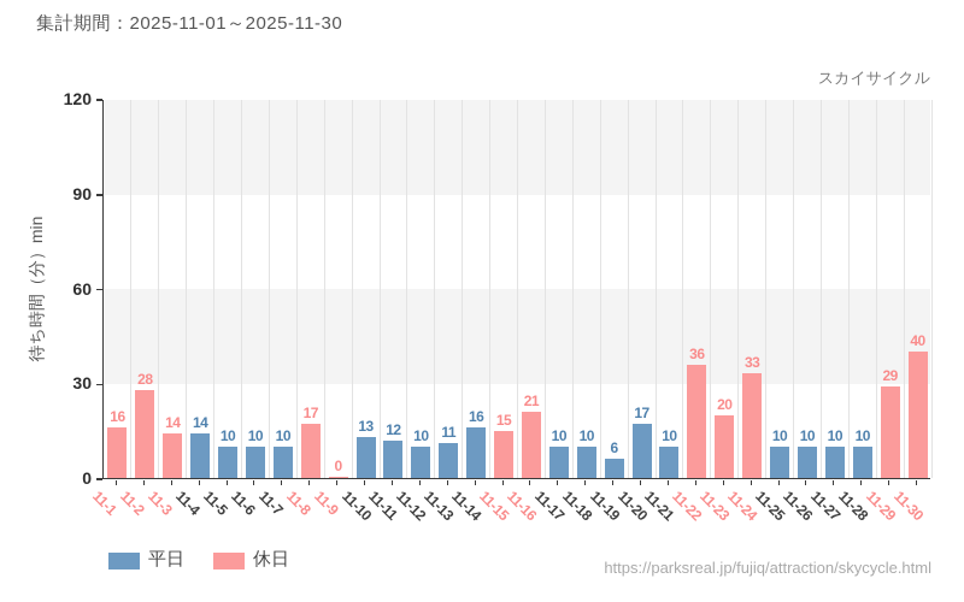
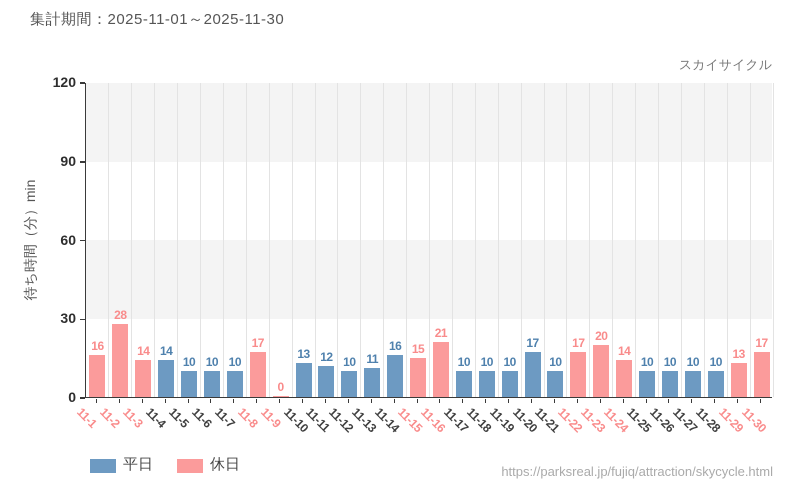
11-19: 6 -> 10
11-22: 36 -> 17
11-24: 33 -> 14
11-29: 29 -> 13
11-30: 40 -> 17
